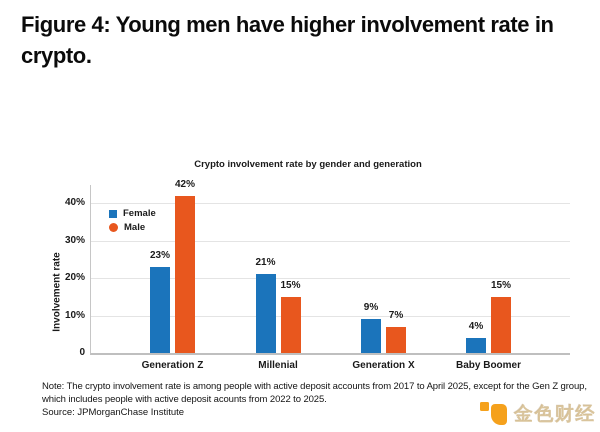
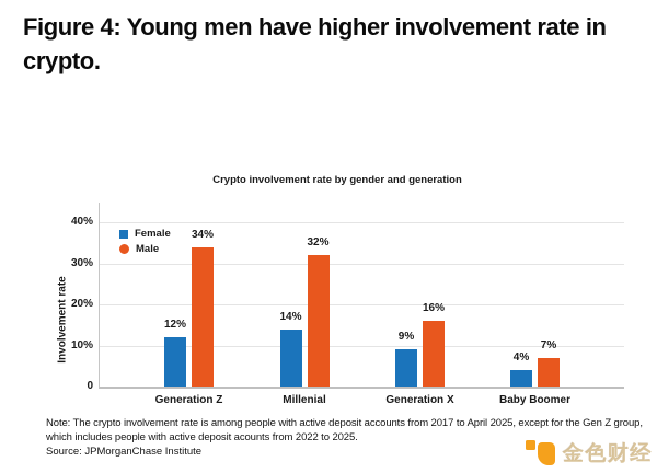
Female/Generation Z: 23% -> 12%
Male/Generation Z: 42% -> 34%
Female/Millenial: 21% -> 14%
Male/Millenial: 15% -> 32%
Male/Generation X: 7% -> 16%
Male/Baby Boomer: 15% -> 7%
